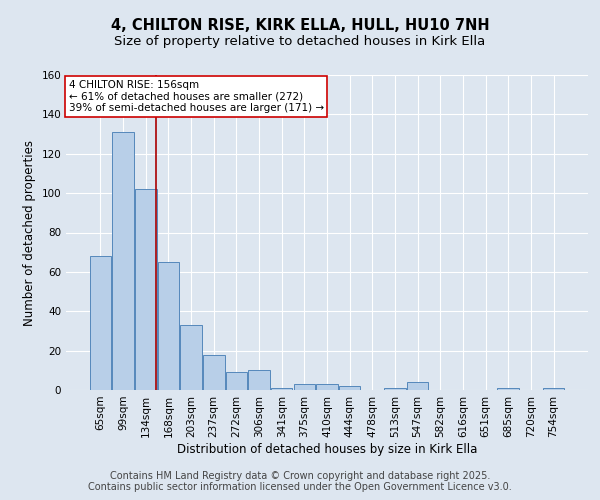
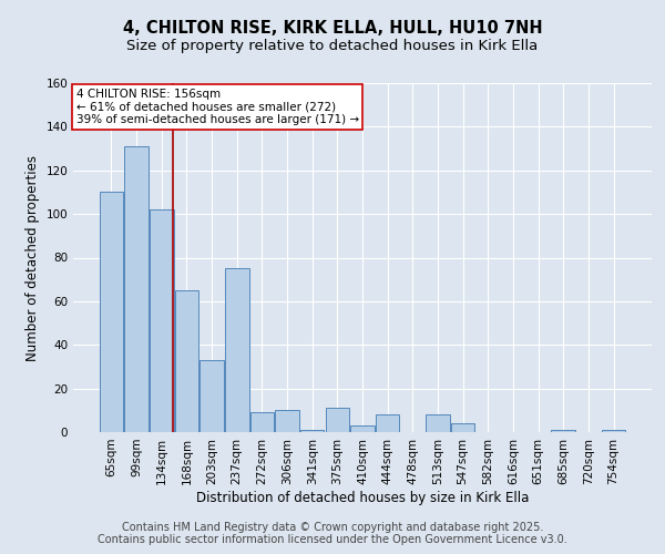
65sqm: 68 -> 110
237sqm: 18 -> 75
375sqm: 3 -> 11
444sqm: 2 -> 8
513sqm: 1 -> 8
